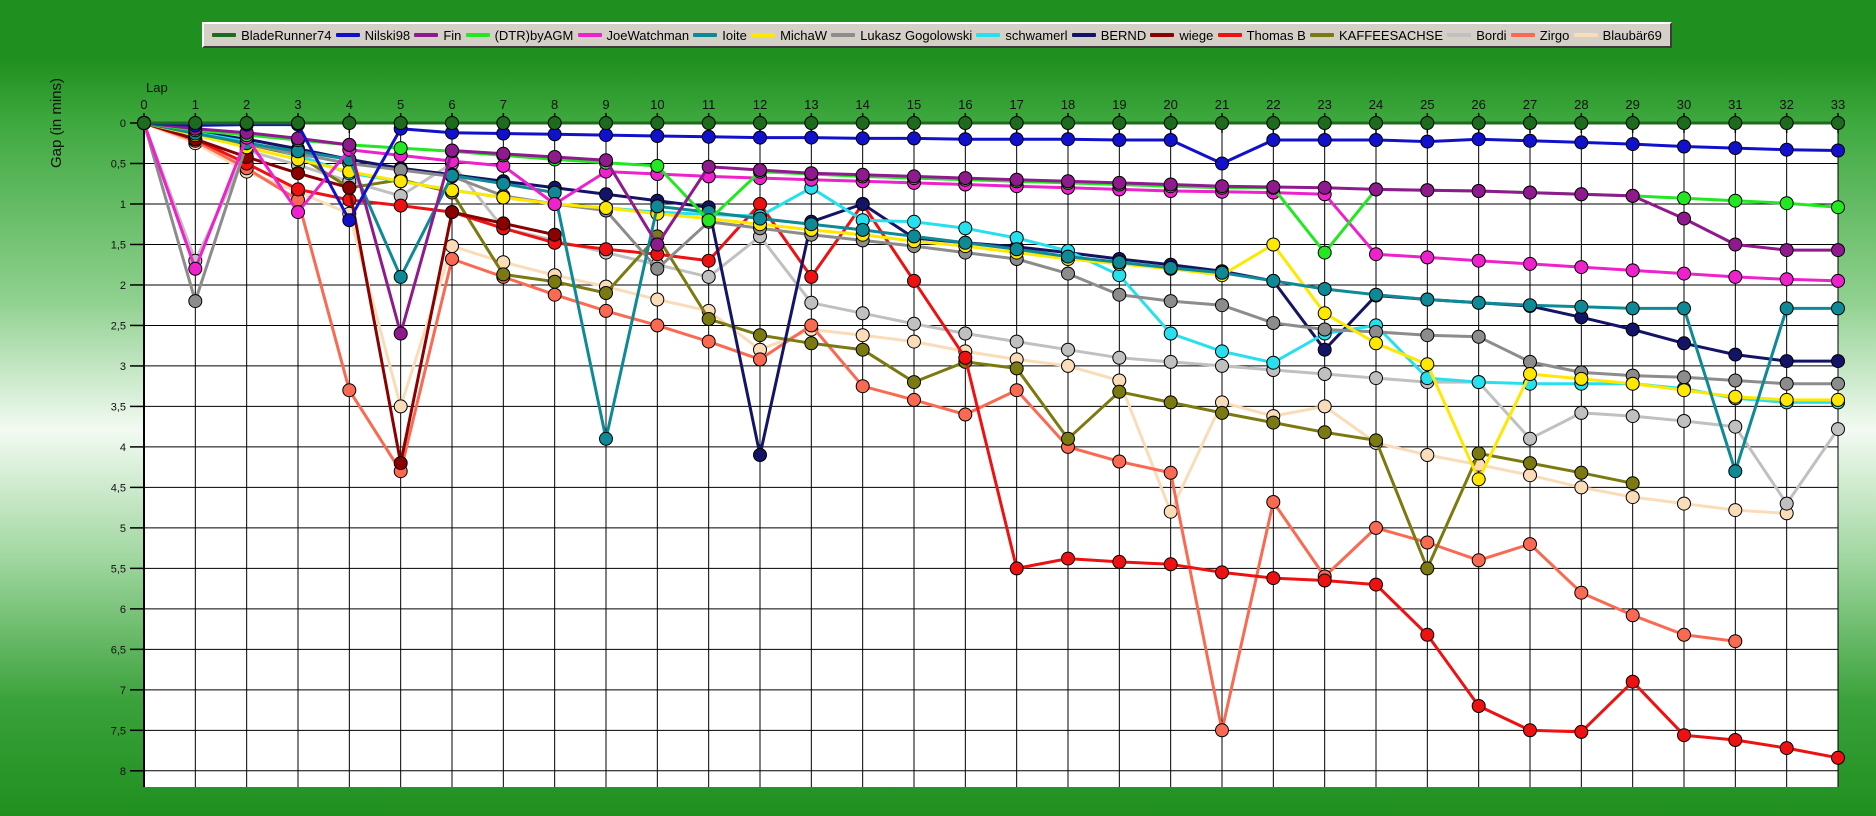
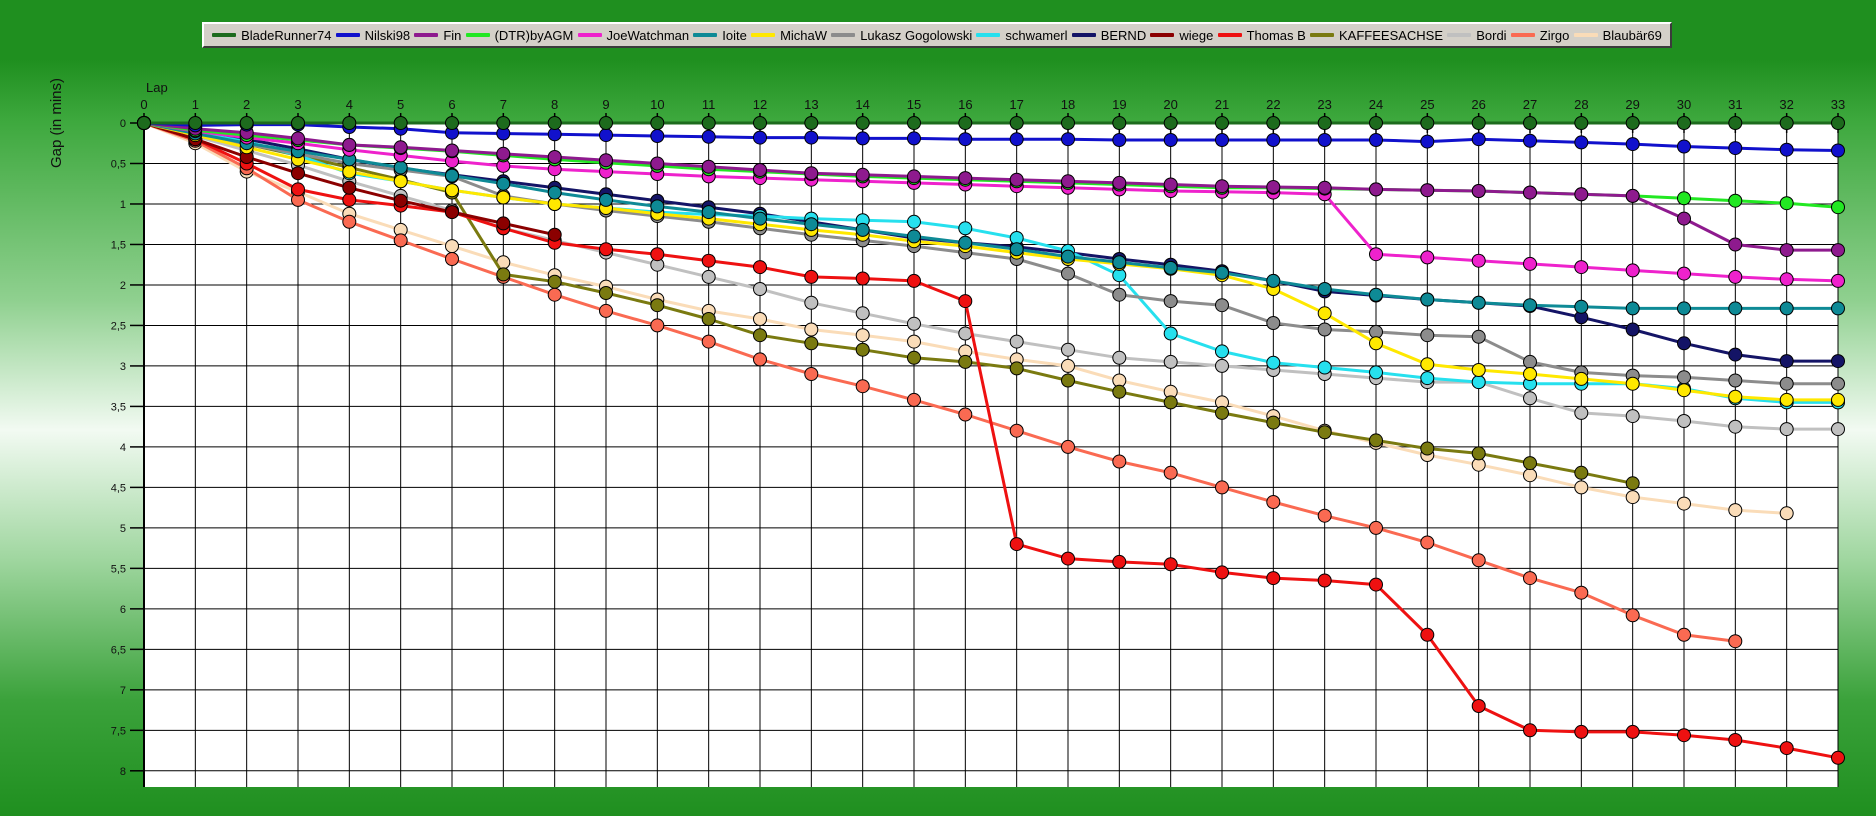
JoeWatchman/1: 1,8 -> 0,1
Lukasz Gogolowski/1: 2,2 -> 0,1
Bordi/1: 1,7 -> 0,2
JoeWatchman/3: 1,1 -> 0,2
Nilski98/4: 1,2 -> 0,1
KAFFEESACHSE/4: 0,8 -> 0,6
Zirgo/4: 3,3 -> 1,2
Fin/5: 2,6 -> 0,3
Ioite/5: 1,9 -> 0,6
wiege/5: 4,2 -> 1,0
Zirgo/5: 4,3 -> 1,4
Blaubär69/5: 3,5 -> 1,3
Bordi/6: 0,5 -> 1,1
JoeWatchman/8: 1,0 -> 0,6
Ioite/9: 3,9 -> 0,9
Fin/10: 1,5 -> 0,5
Lukasz Gogolowski/10: 1,8 -> 1,1
KAFFEESACHSE/10: 1,4 -> 2,2
(DTR)byAGM/11: 1,2 -> 0,6
BERND/12: 4,1 -> 1,1
Thomas B/12: 1,0 -> 1,8
Bordi/12: 1,4 -> 2,0
Blaubär69/12: 2,8 -> 2,4
schwamerl/13: 0,8 -> 1,2
Zirgo/13: 2,5 -> 3,1
BERND/14: 1,0 -> 1,3
Thomas B/14: 1,0 -> 1,9
KAFFEESACHSE/15: 3,2 -> 2,9
Thomas B/16: 2,9 -> 2,2
Thomas B/17: 5,5 -> 5,2
Zirgo/17: 3,3 -> 3,8
KAFFEESACHSE/18: 3,9 -> 3,2
Blaubär69/20: 4,8 -> 3,3
Nilski98/21: 0,5 -> 0,2
Zirgo/21: 7,5 -> 4,5
MichaW/22: 1,5 -> 2,0
(DTR)byAGM/23: 1,6 -> 0,8
schwamerl/23: 2,6 -> 3,0
BERND/23: 2,8 -> 2,1
Zirgo/23: 5,6 -> 4,8
Blaubär69/23: 3,5 -> 3,8
schwamerl/24: 2,5 -> 3,1
KAFFEESACHSE/25: 5,5 -> 4,0
MichaW/26: 4,4 -> 3,0
Bordi/27: 3,9 -> 3,4
Zirgo/27: 5,2 -> 5,6
Thomas B/29: 6,9 -> 7,5
Ioite/31: 4,3 -> 2,3
Bordi/32: 4,7 -> 3,8
